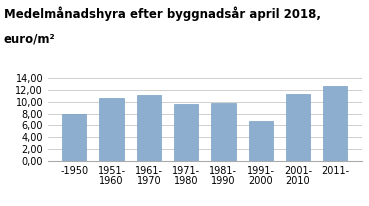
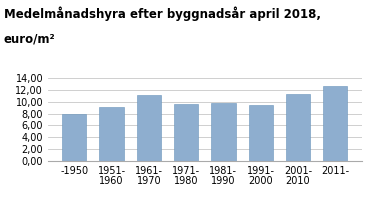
1951- 1960: 10,6 -> 9,2
1991- 2000: 6,8 -> 9,4
